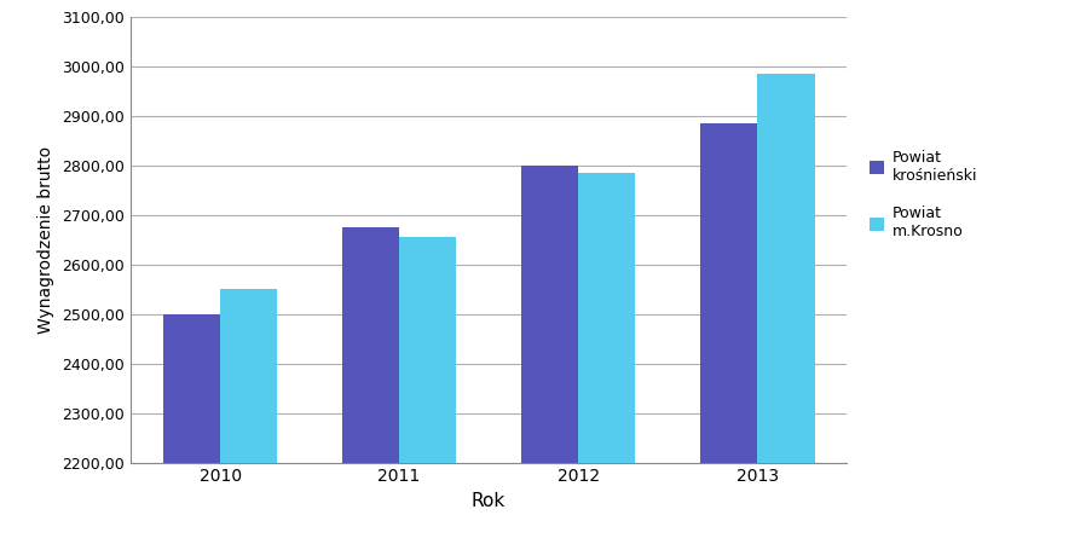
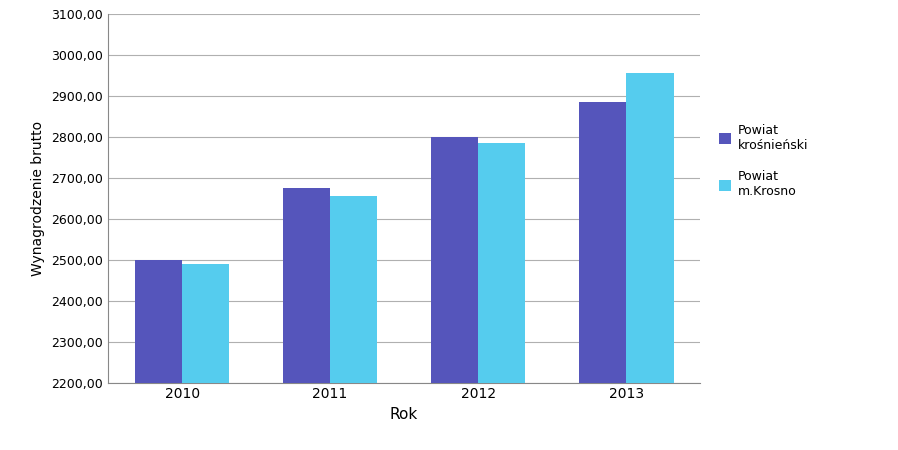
Powiat m.Krosno/2010: 2550 -> 2490
Powiat m.Krosno/2013: 2985 -> 2955
